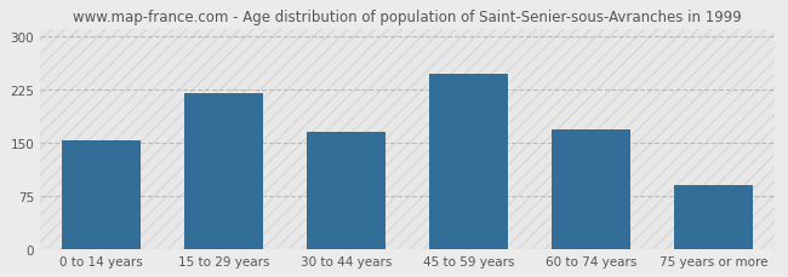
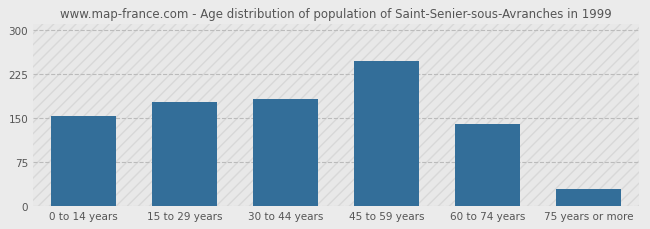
15 to 29 years: 220 -> 178
30 to 44 years: 166 -> 183
60 to 74 years: 168 -> 140
75 years or more: 90 -> 28
